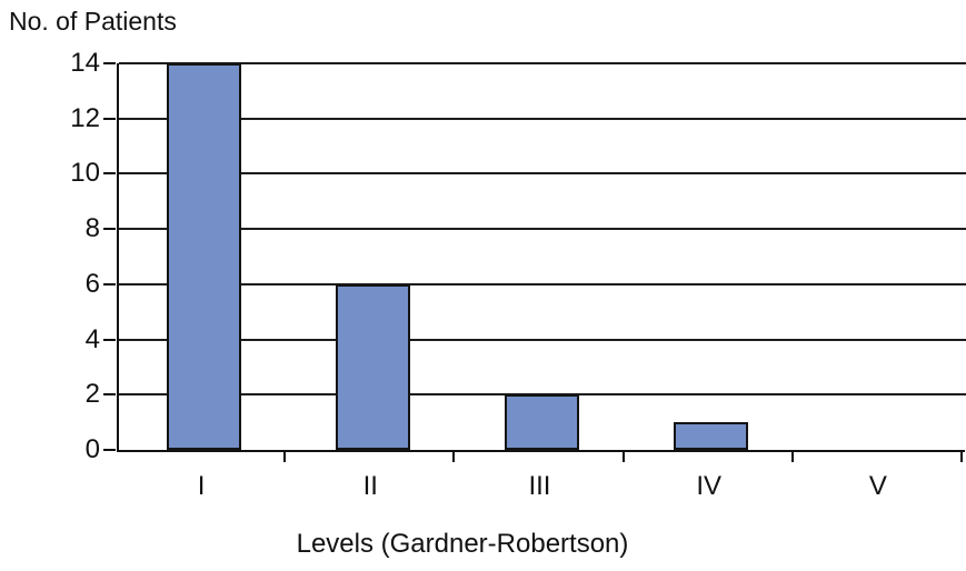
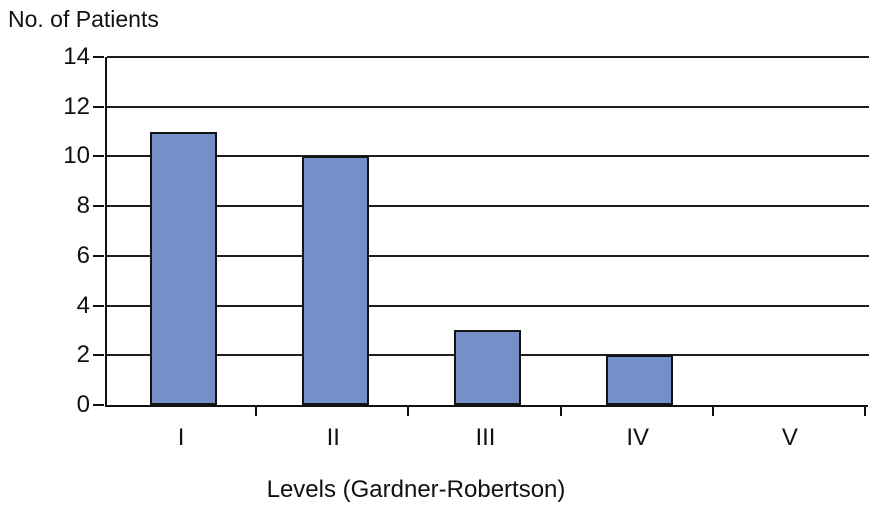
I: 14 -> 11
II: 6 -> 10
III: 2 -> 3
IV: 1 -> 2
